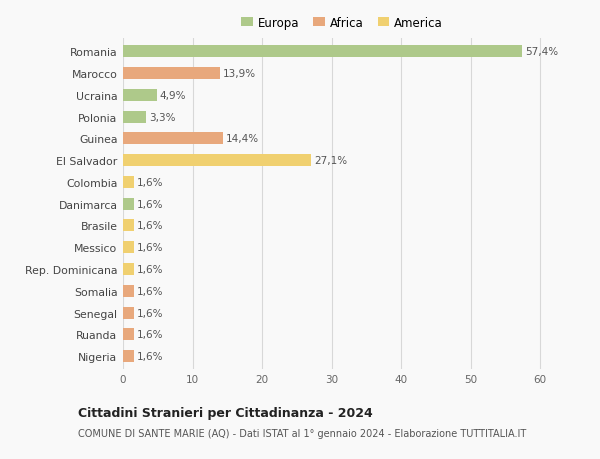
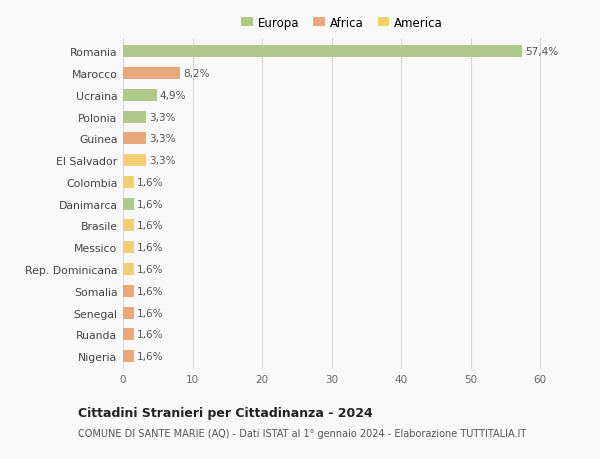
Marocco: 13,9% -> 8,2%
Guinea: 14,4% -> 3,3%
El Salvador: 27,1% -> 3,3%
